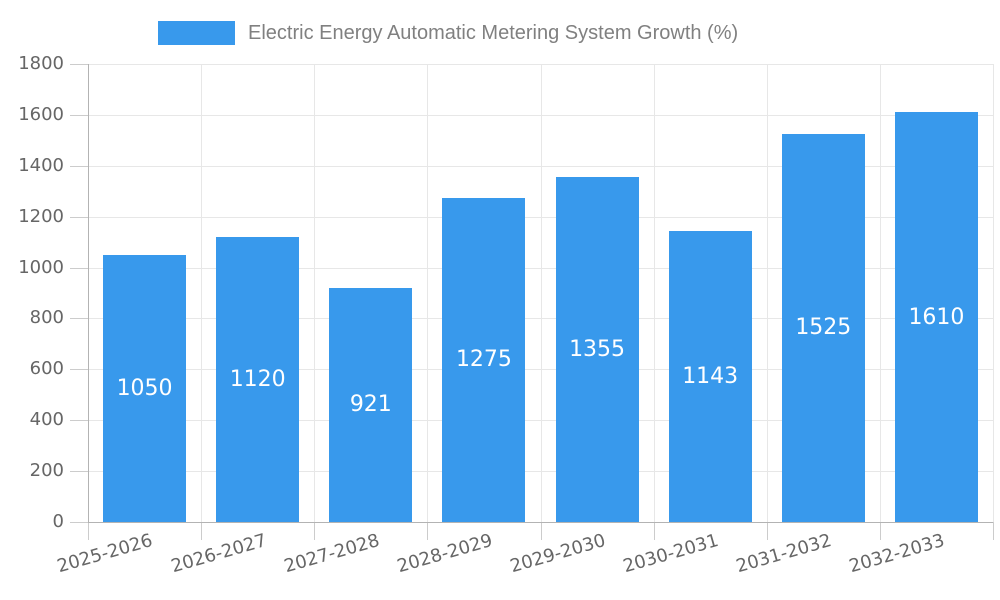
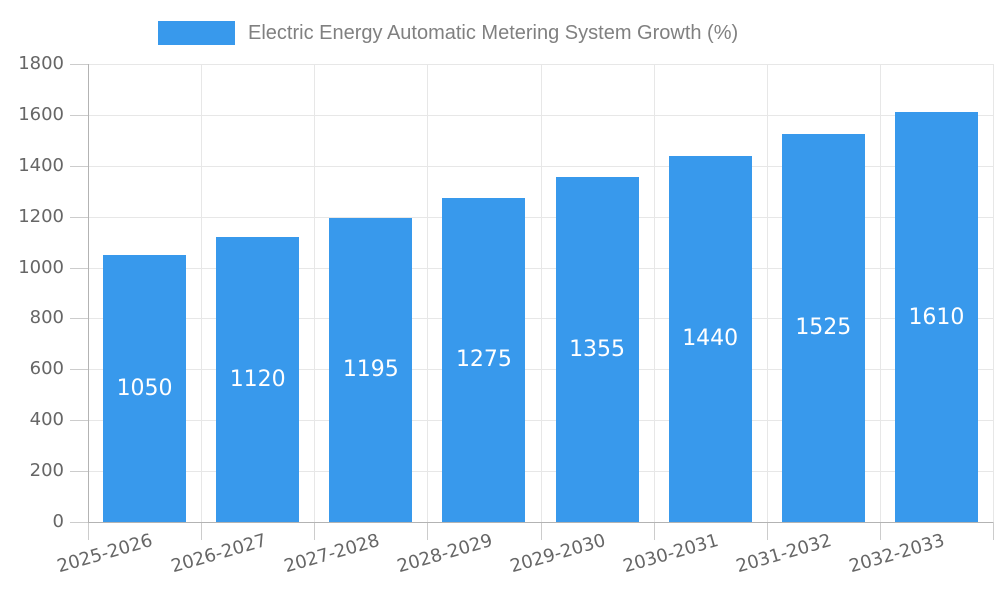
2027-2028: 921 -> 1195
2030-2031: 1143 -> 1440
